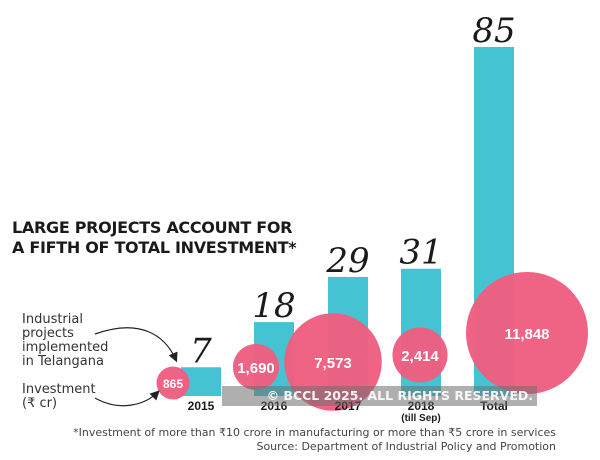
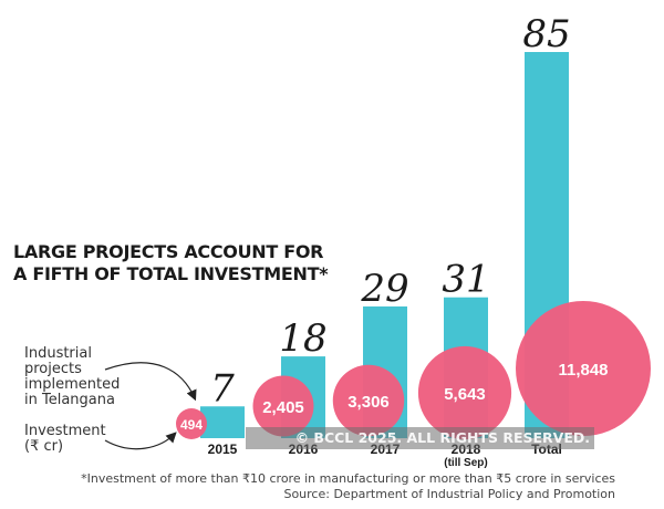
Investment (₹ cr)/2015: 865 -> 494
Investment (₹ cr)/2016: 1,690 -> 2,405
Investment (₹ cr)/2017: 7,573 -> 3,306
Investment (₹ cr)/2018: 2,414 -> 5,643
